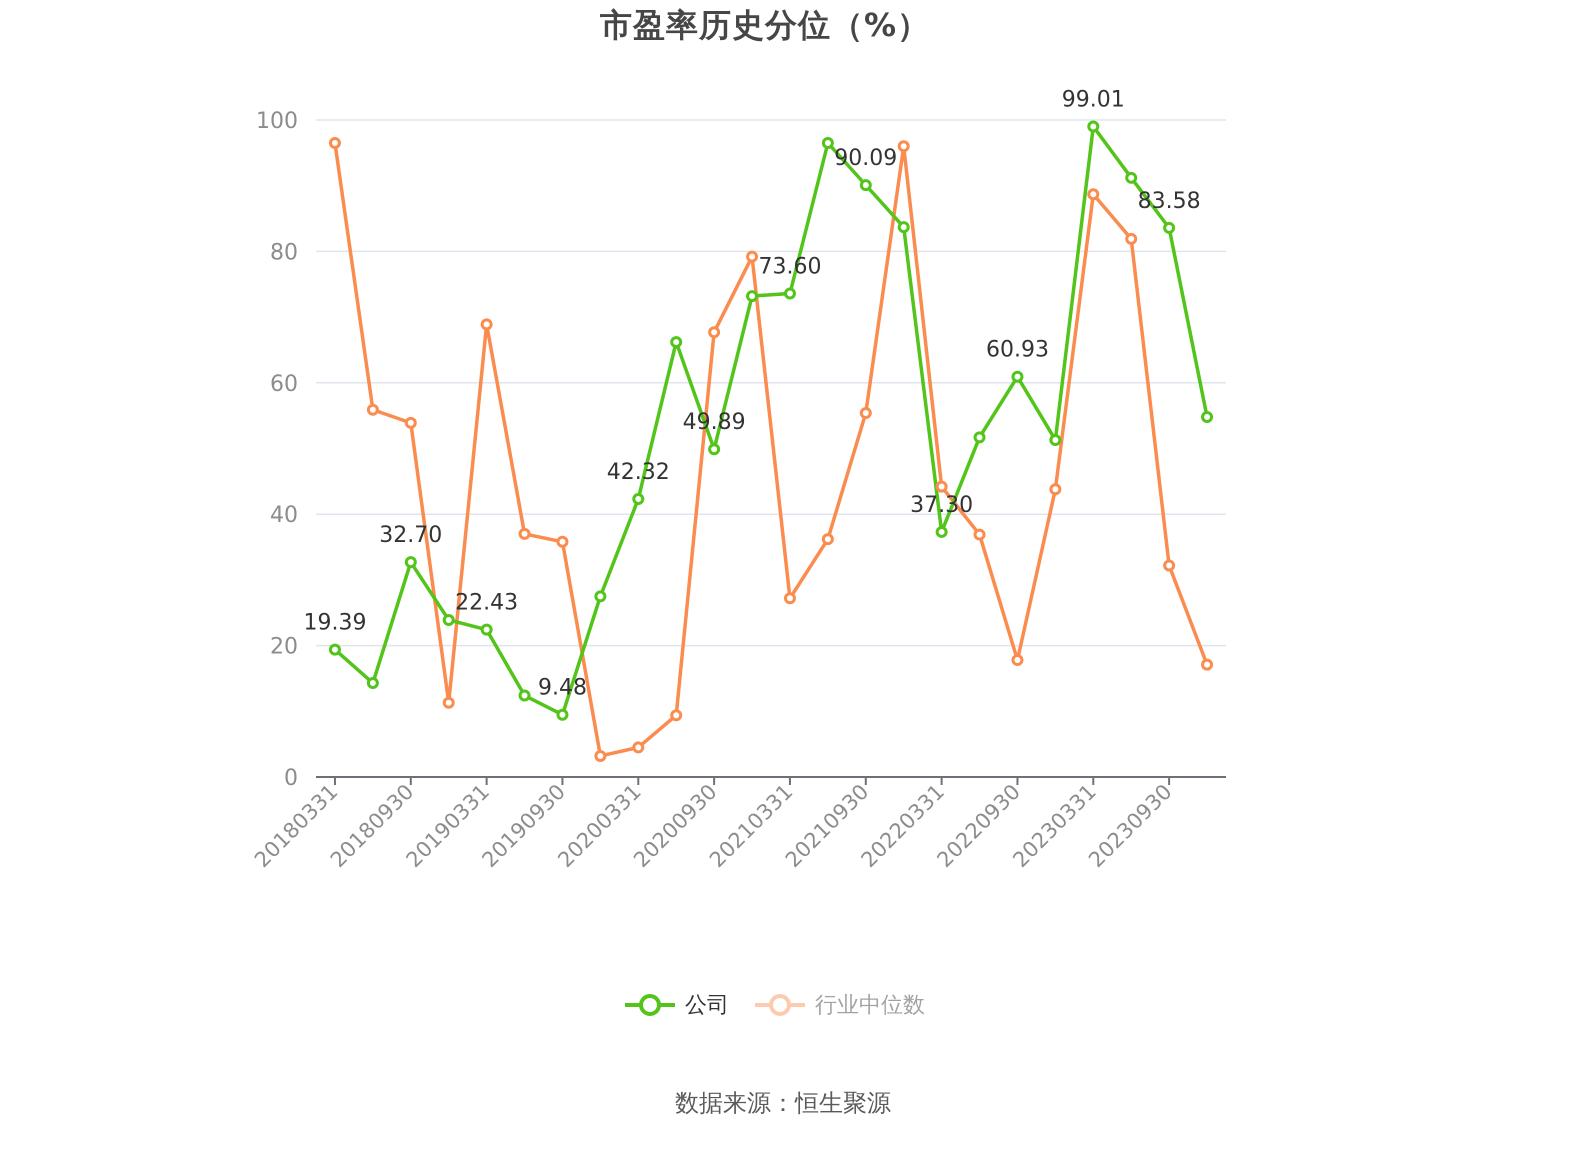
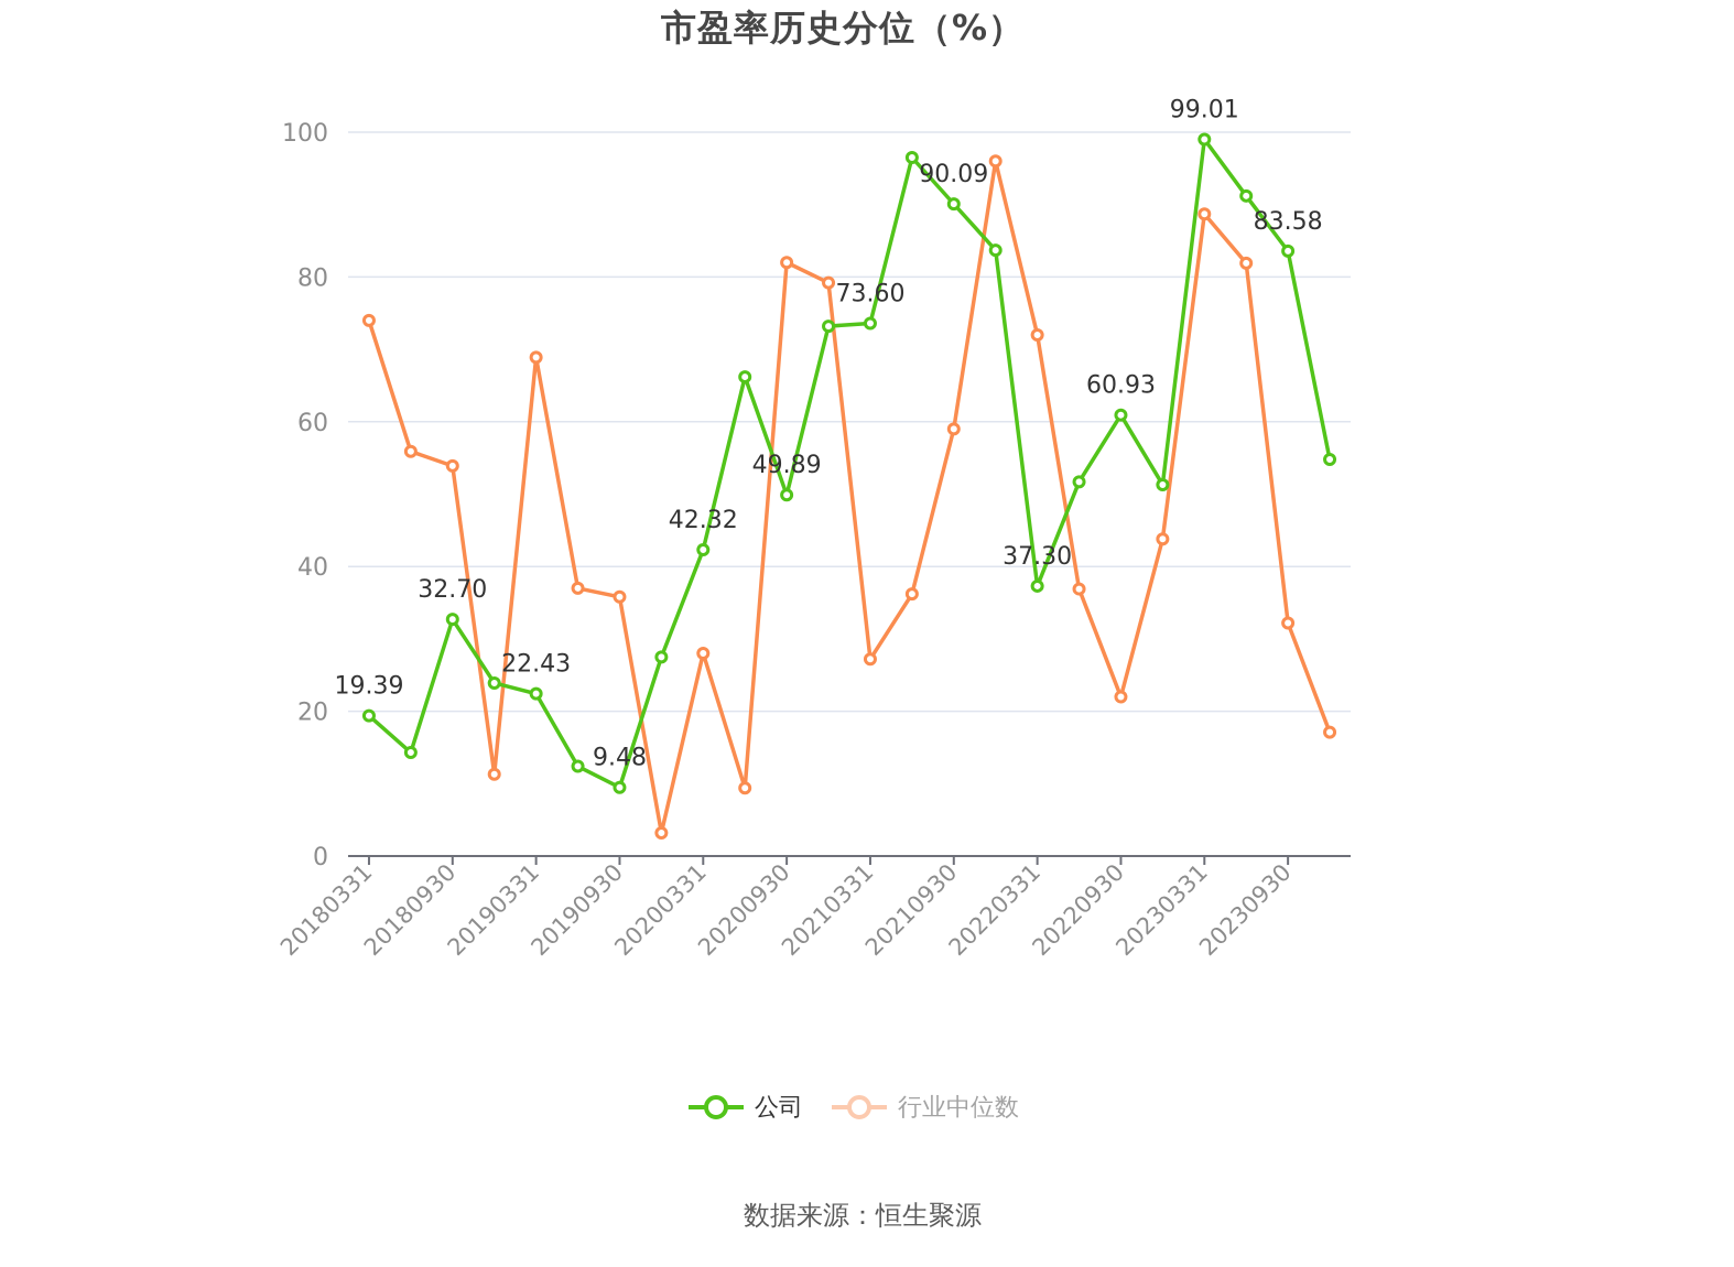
行业中位数/20180331: 96 -> 74
行业中位数/20200331: 4 -> 28
行业中位数/20200930: 68 -> 82
行业中位数/20210930: 55 -> 59
行业中位数/20220331: 44 -> 72
行业中位数/20220930: 18 -> 22
